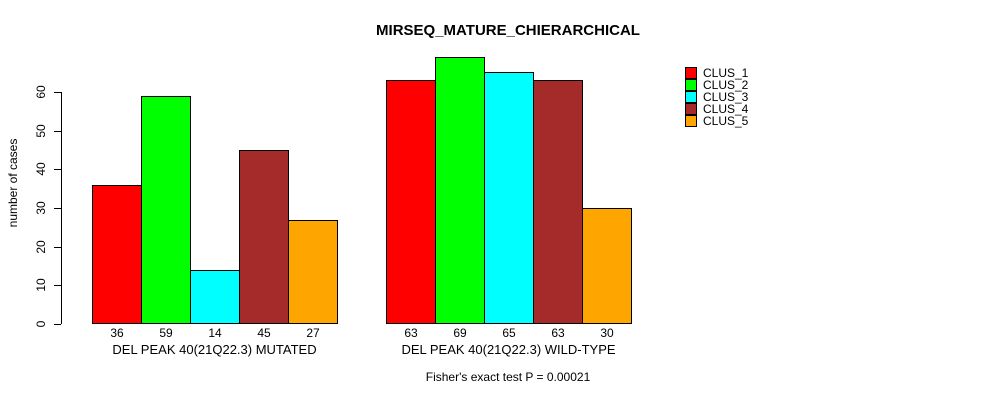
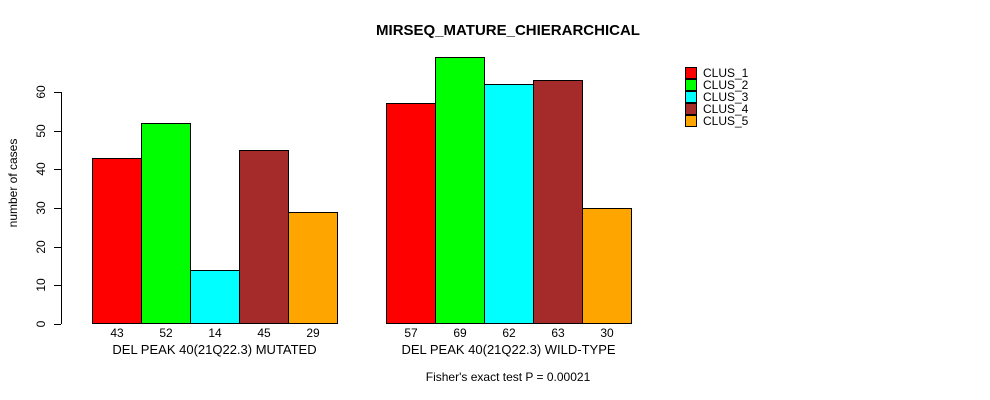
CLUS_1/DEL PEAK 40(21Q22.3) MUTATED: 36 -> 43
CLUS_2/DEL PEAK 40(21Q22.3) MUTATED: 59 -> 52
CLUS_5/DEL PEAK 40(21Q22.3) MUTATED: 27 -> 29
CLUS_1/DEL PEAK 40(21Q22.3) WILD-TYPE: 63 -> 57
CLUS_3/DEL PEAK 40(21Q22.3) WILD-TYPE: 65 -> 62
